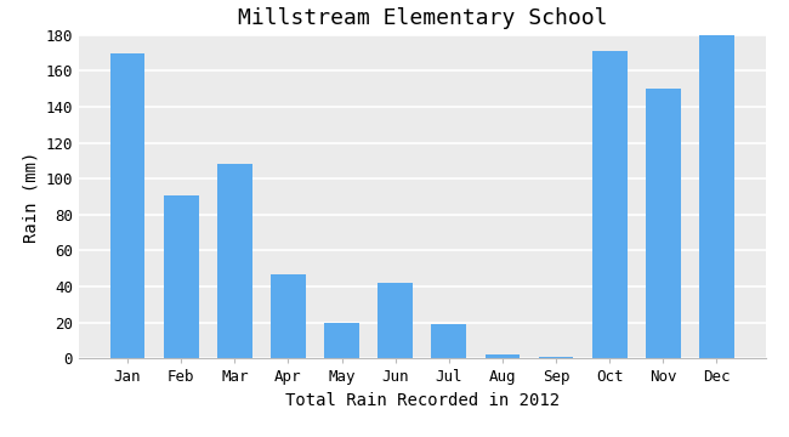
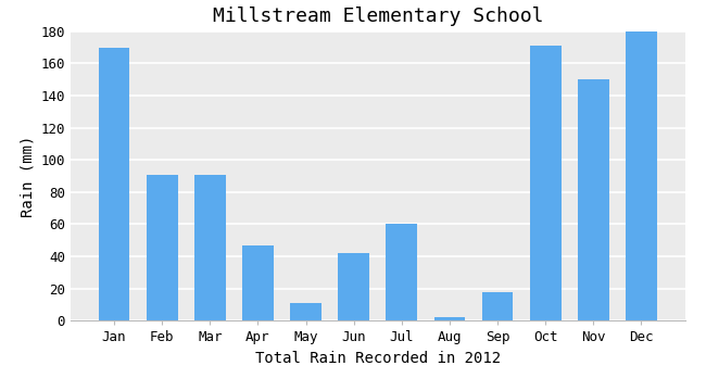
Mar: 108 -> 91
May: 20 -> 11
Jul: 19 -> 60
Sep: 1 -> 18
